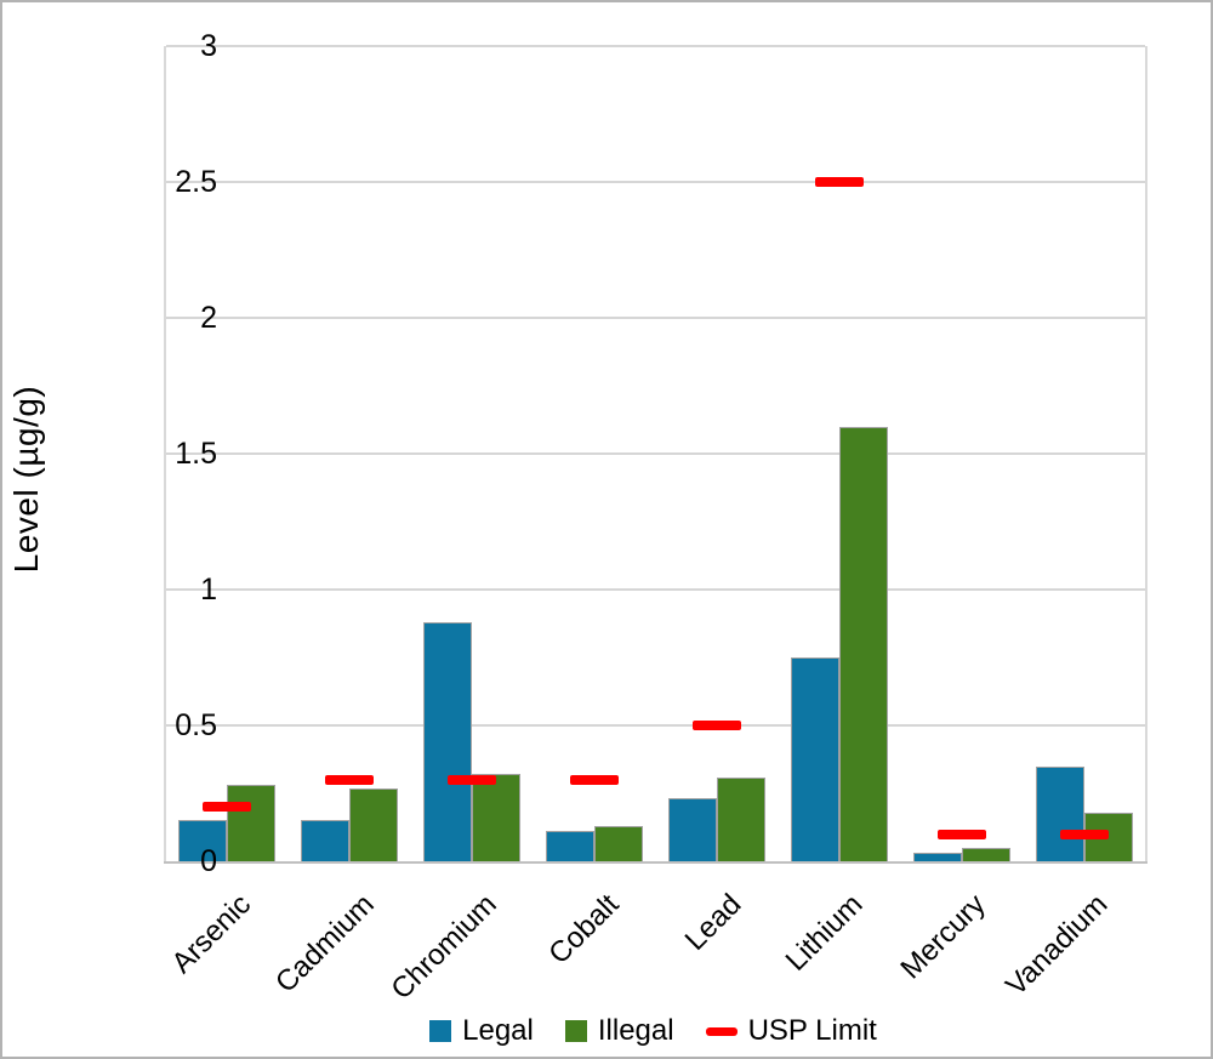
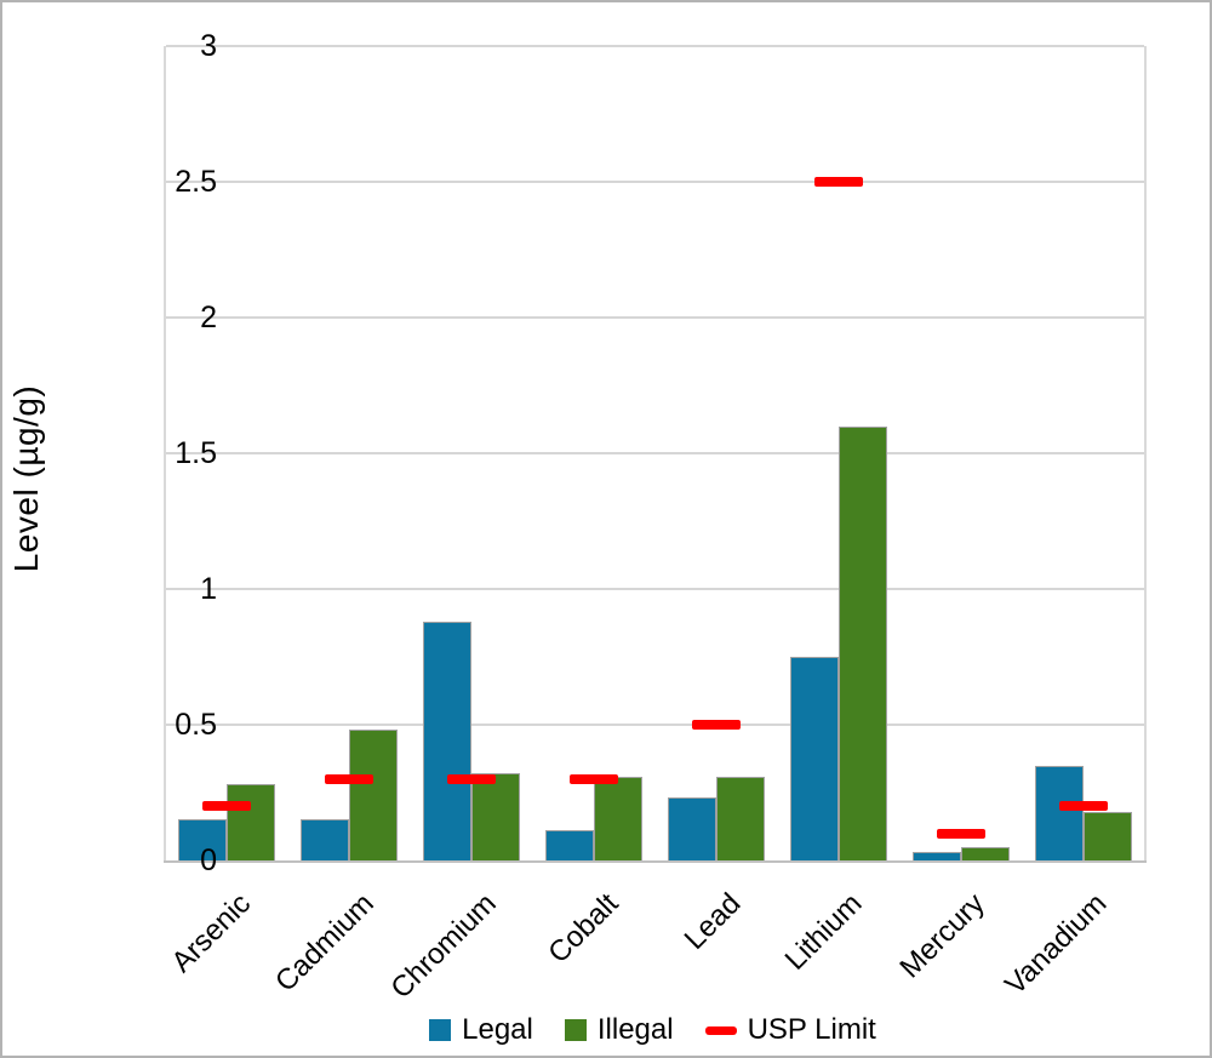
Illegal/Cadmium: 0.27 -> 0.48
Illegal/Cobalt: 0.13 -> 0.31
USP Limit/Vanadium: 0.1 -> 0.2
